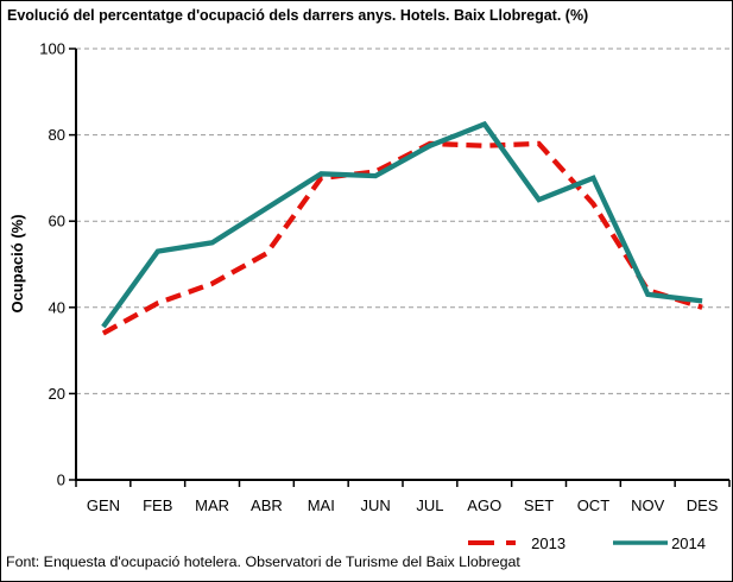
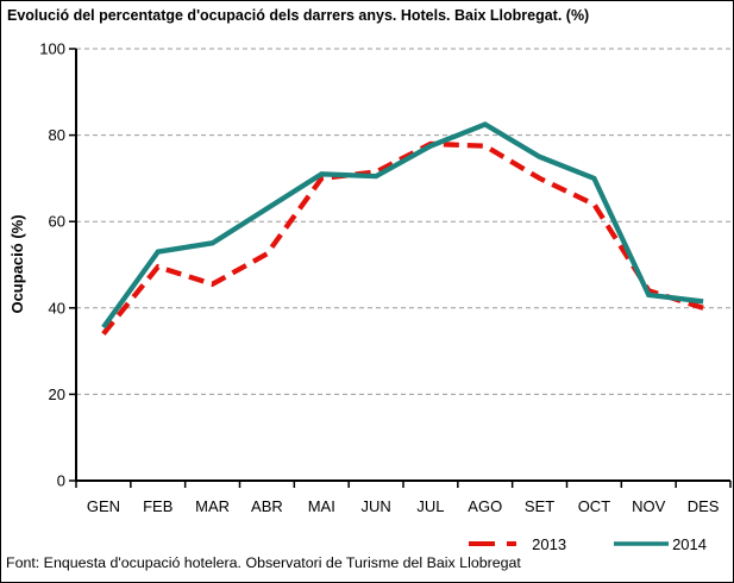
2013/FEB: 41 -> 50
2013/SET: 78 -> 70
2014/SET: 65 -> 75
